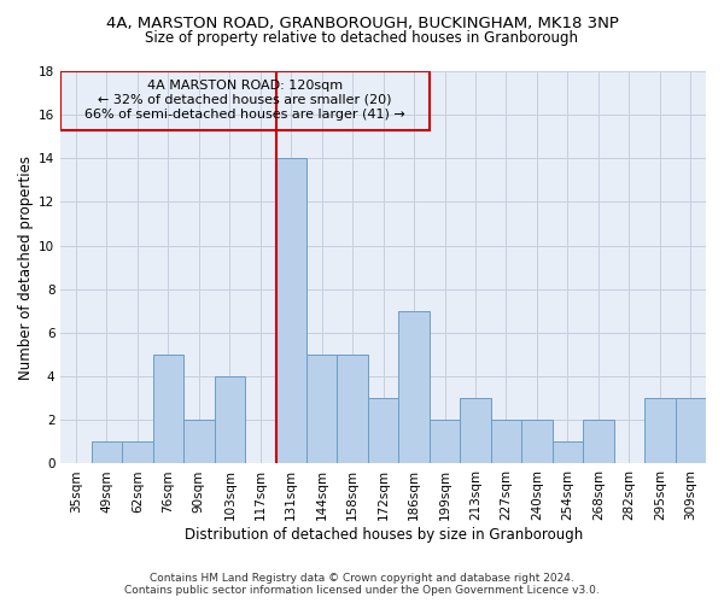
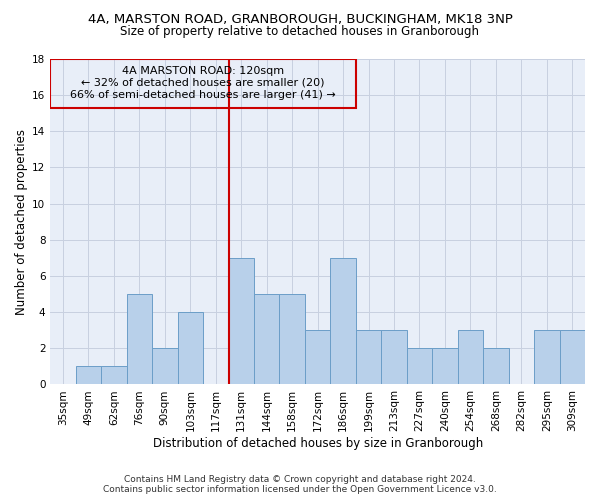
131sqm: 14 -> 7
199sqm: 2 -> 3
254sqm: 1 -> 3
